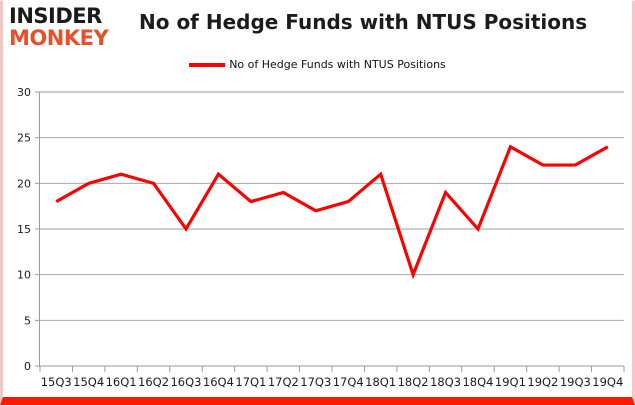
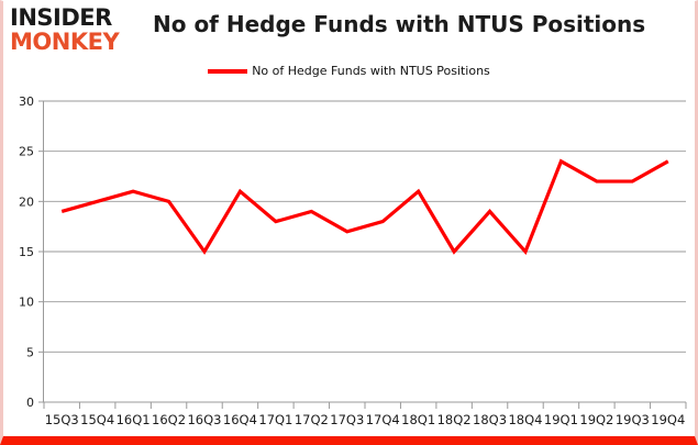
15Q3: 18 -> 19
18Q2: 10 -> 15
